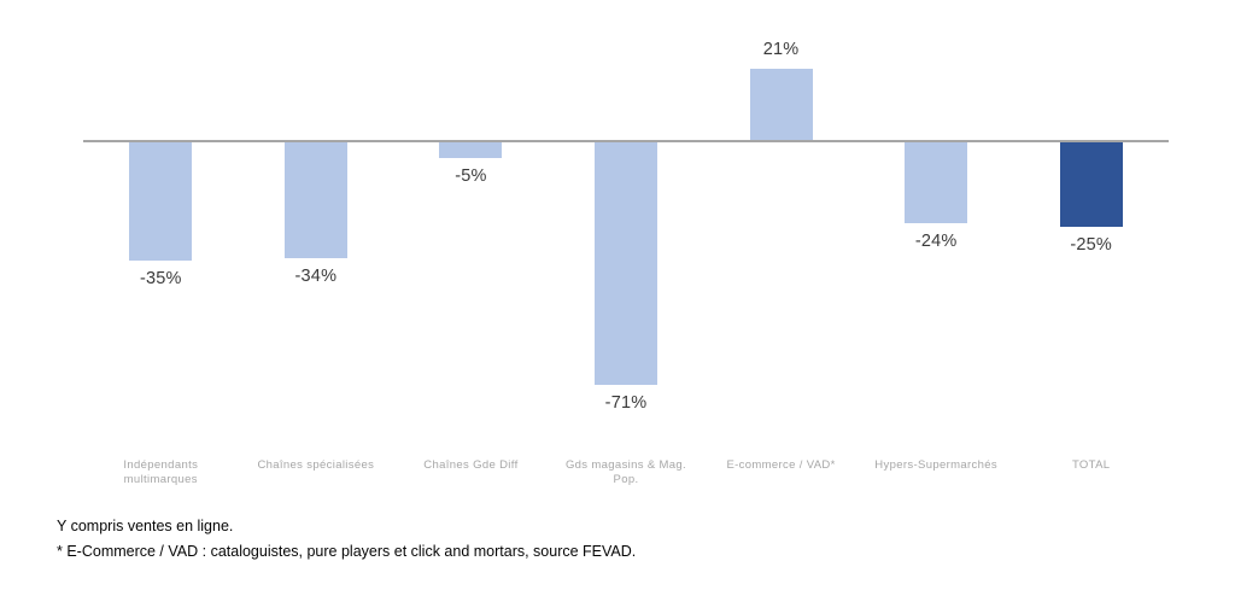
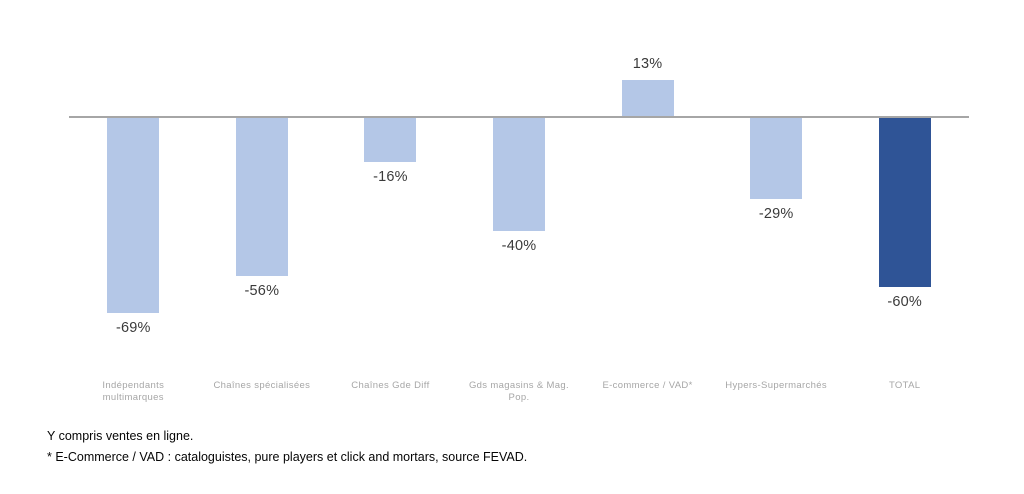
Indépendants multimarques: -35% -> -69%
Chaînes spécialisées: -34% -> -56%
Chaînes Gde Diff: -5% -> -16%
Gds magasins & Mag. Pop.: -71% -> -40%
E-commerce / VAD*: 21% -> 13%
Hypers-Supermarchés: -24% -> -29%
TOTAL: -25% -> -60%
